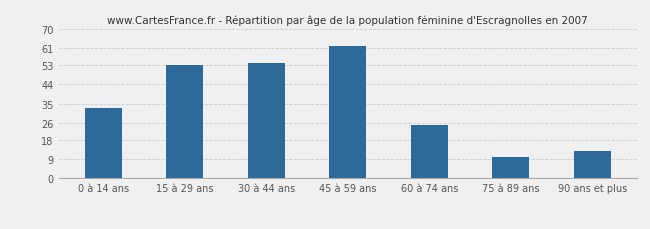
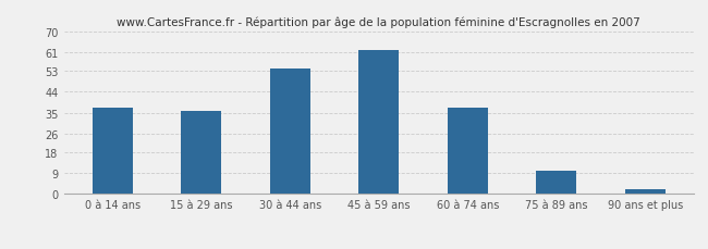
0 à 14 ans: 33 -> 37
15 à 29 ans: 53 -> 36
60 à 74 ans: 25 -> 37
90 ans et plus: 13 -> 2
